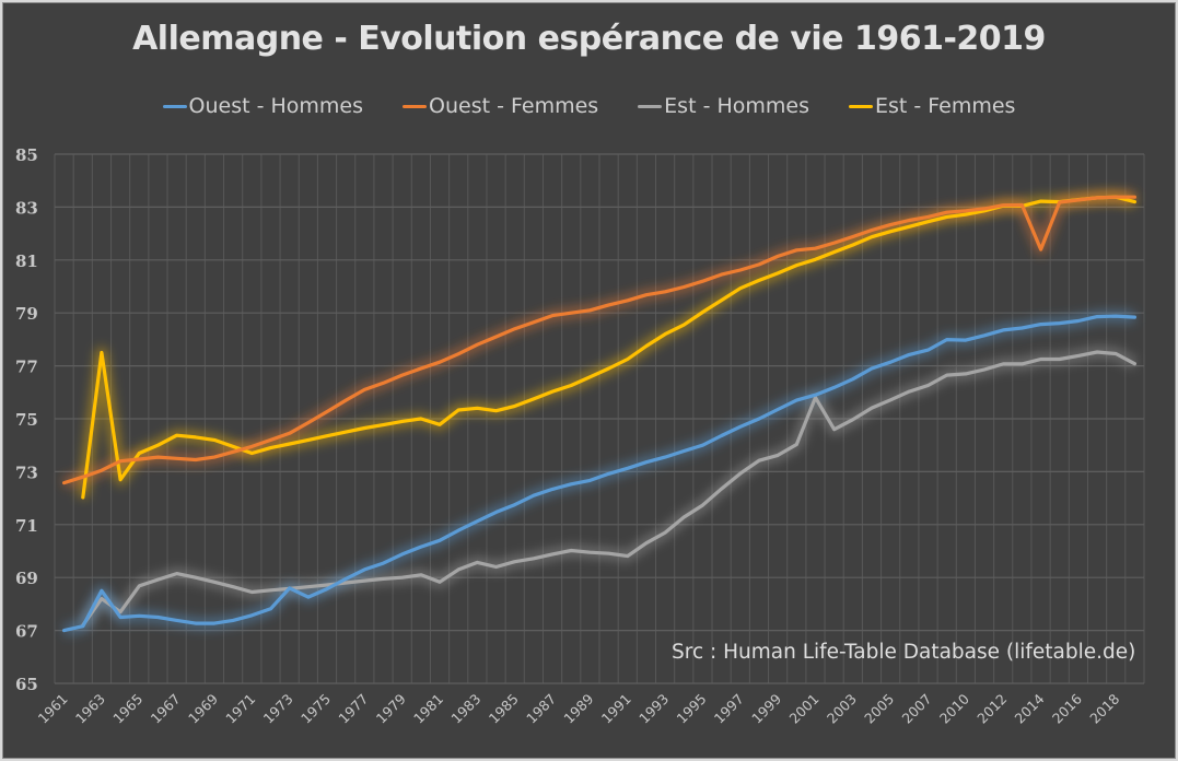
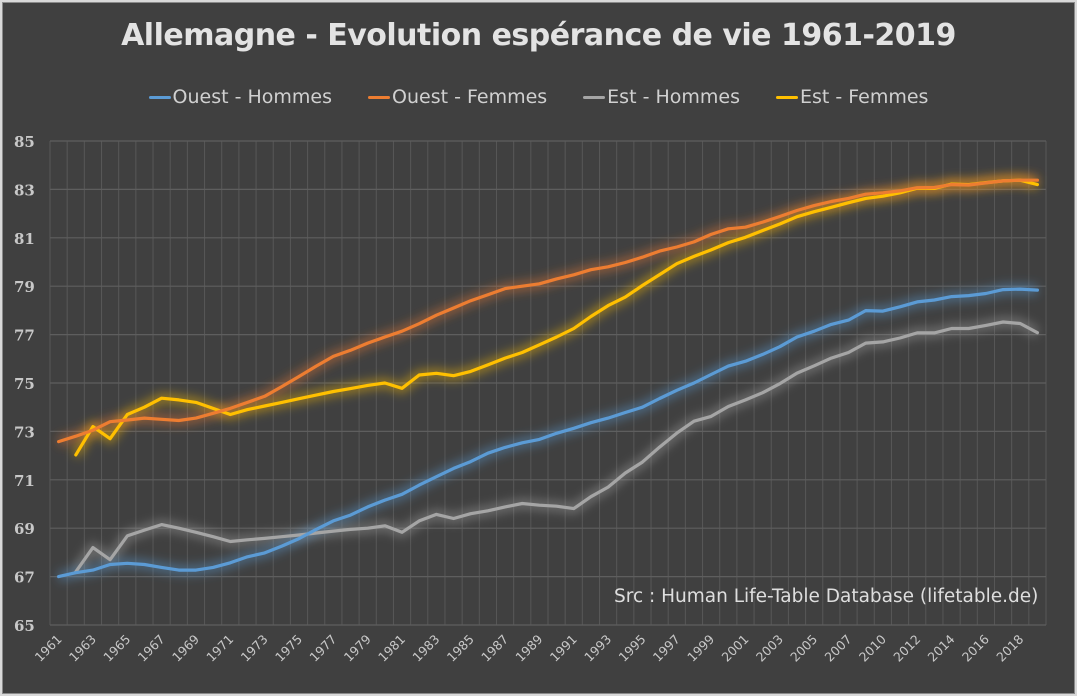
Ouest - Hommes/1963: 68.5 -> 67.3
Est - Femmes/1963: 77.5 -> 73.2
Ouest - Hommes/1973: 68.6 -> 68.0
Est - Hommes/2001: 75.8 -> 74.3
Ouest - Femmes/2014: 81.4 -> 83.2
